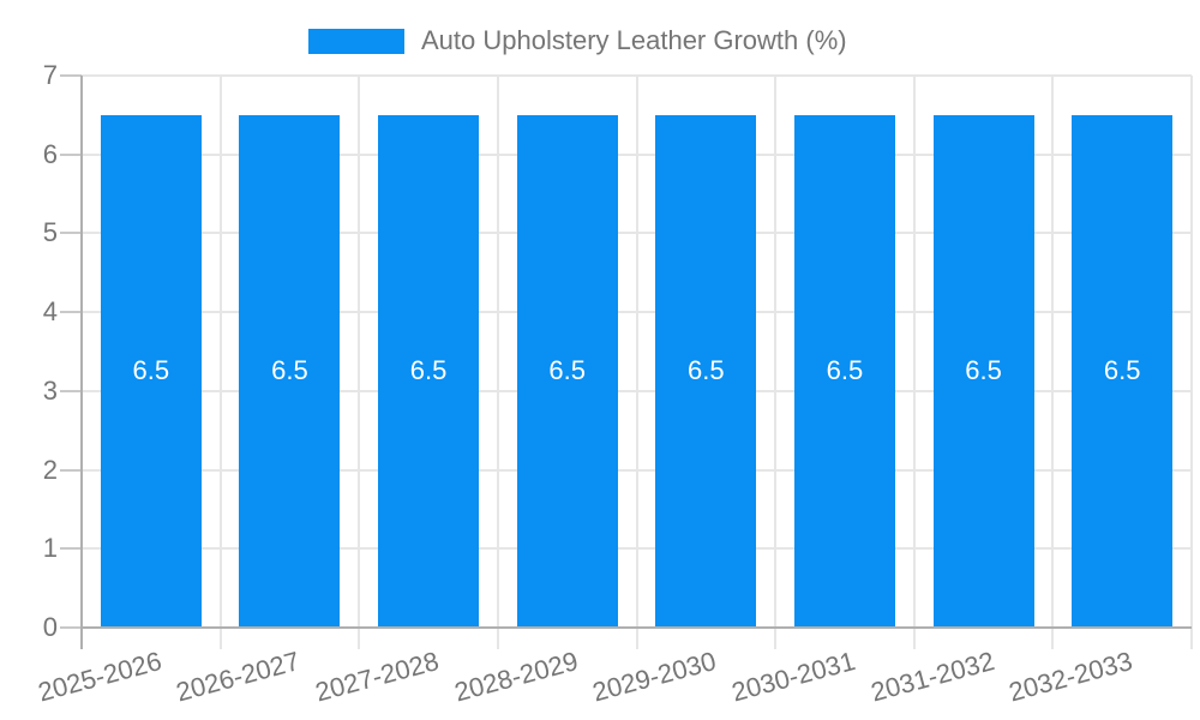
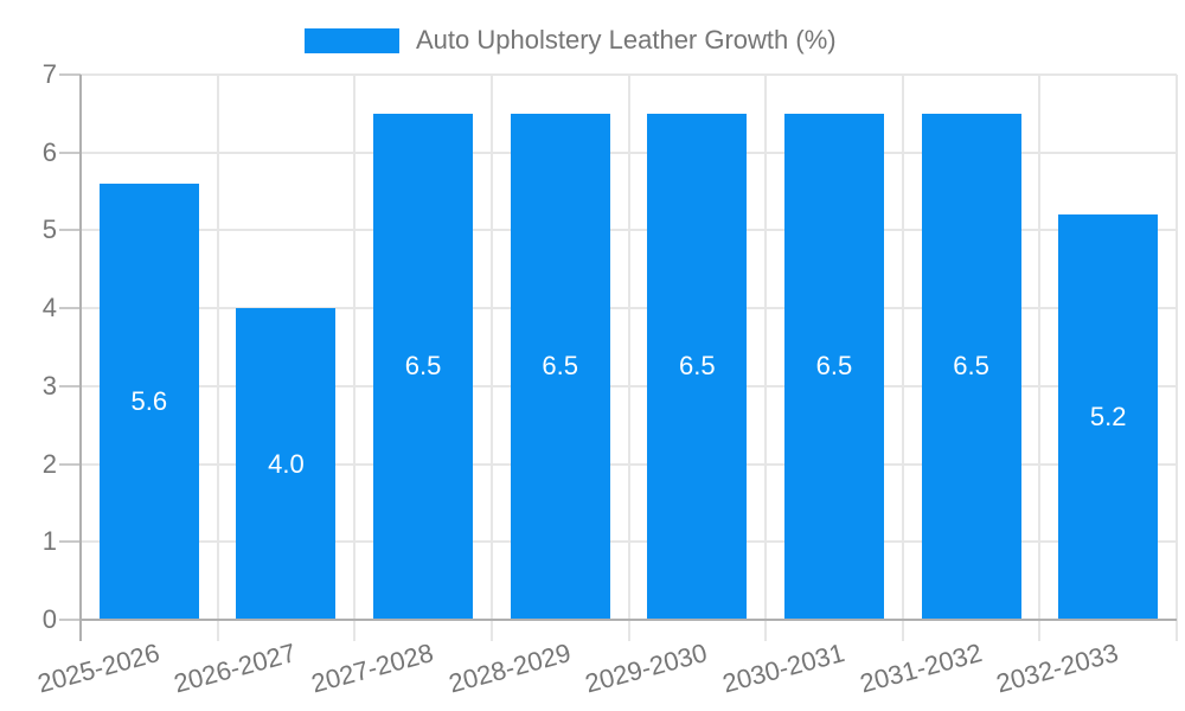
2025-2026: 6.5 -> 5.6
2026-2027: 6.5 -> 4.0
2032-2033: 6.5 -> 5.2
